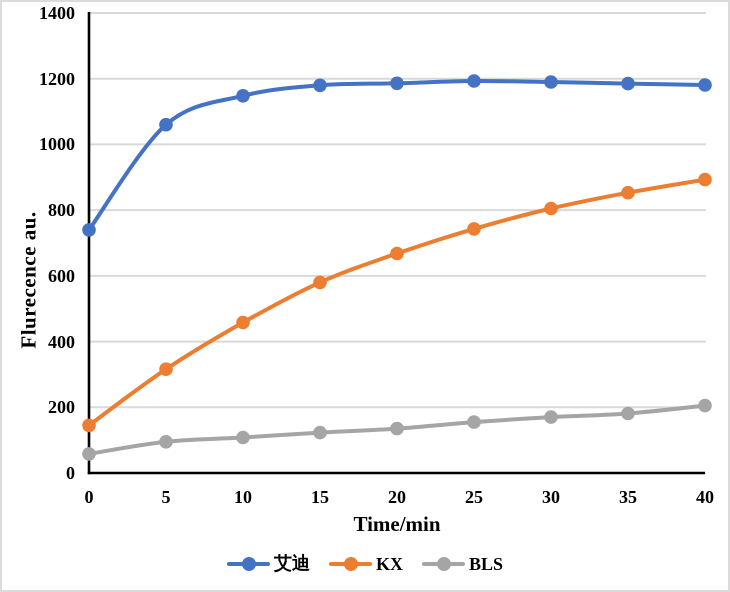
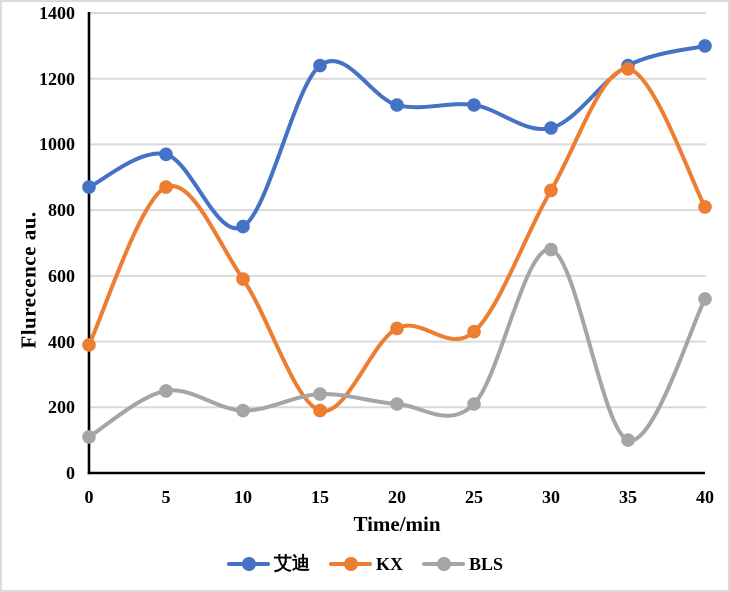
艾迪/0: 740 -> 870
KX/0: 140 -> 390
BLS/0: 60 -> 110
艾迪/5: 1060 -> 970
KX/5: 320 -> 870
BLS/5: 100 -> 250
艾迪/10: 1150 -> 750
KX/10: 460 -> 590
BLS/10: 110 -> 190
艾迪/15: 1180 -> 1240
KX/15: 580 -> 190
BLS/15: 120 -> 240
艾迪/20: 1190 -> 1120
KX/20: 670 -> 440
BLS/20: 140 -> 210
艾迪/25: 1190 -> 1120
KX/25: 740 -> 430
BLS/25: 160 -> 210
艾迪/30: 1190 -> 1050
KX/30: 800 -> 860
BLS/30: 170 -> 680
艾迪/35: 1180 -> 1240
KX/35: 850 -> 1230
BLS/35: 180 -> 100
艾迪/40: 1180 -> 1300
KX/40: 890 -> 810
BLS/40: 200 -> 530
